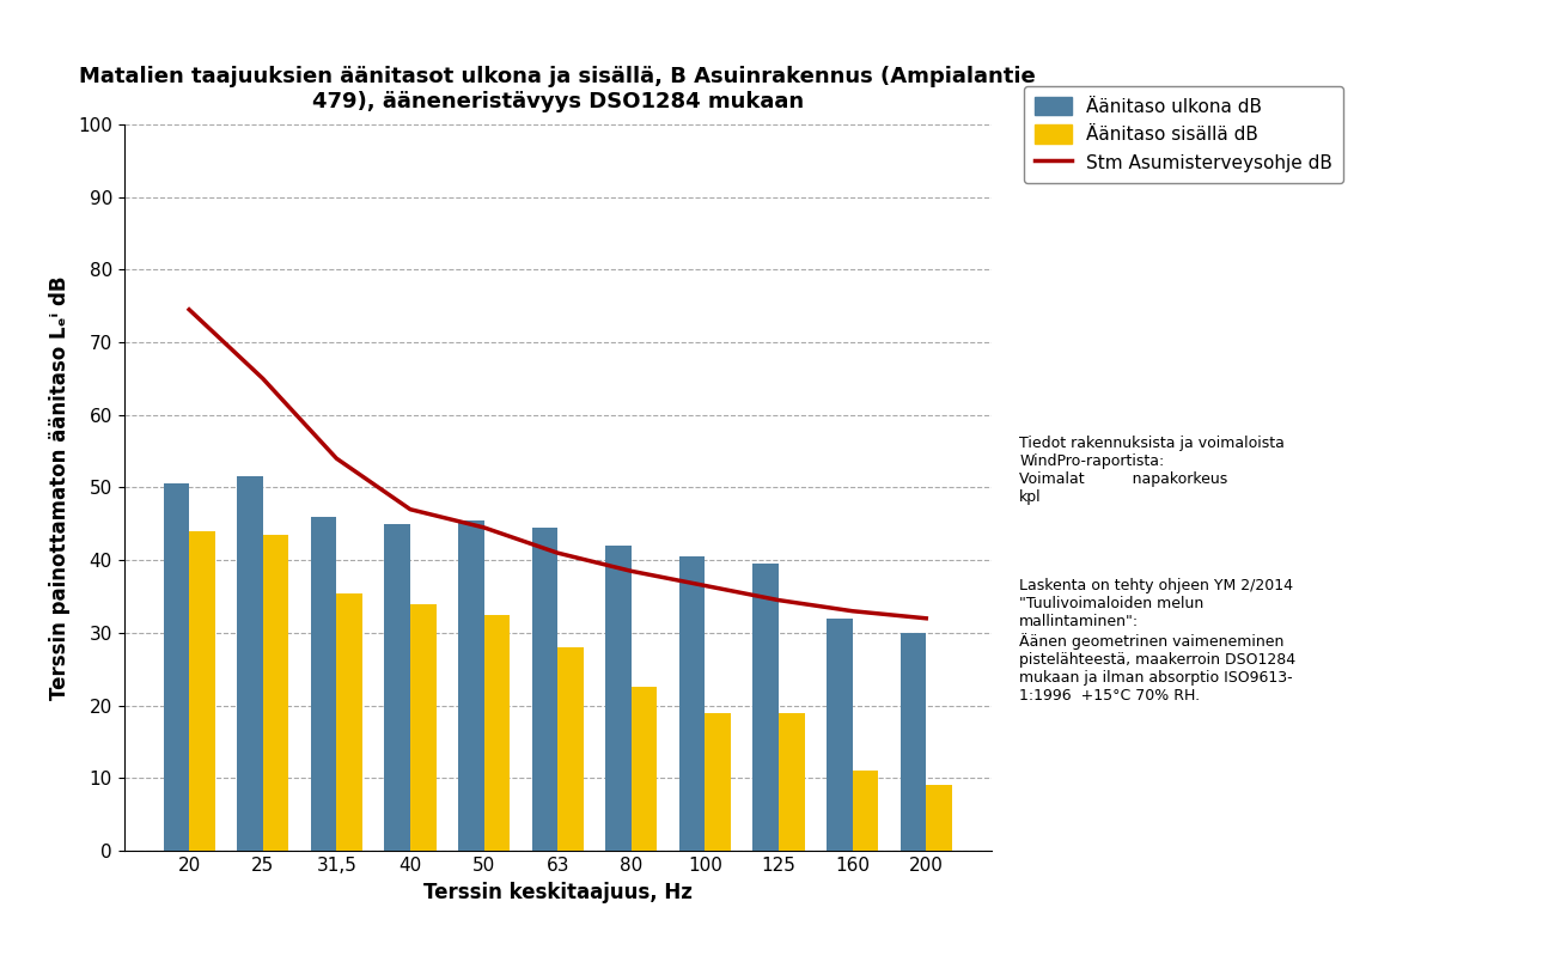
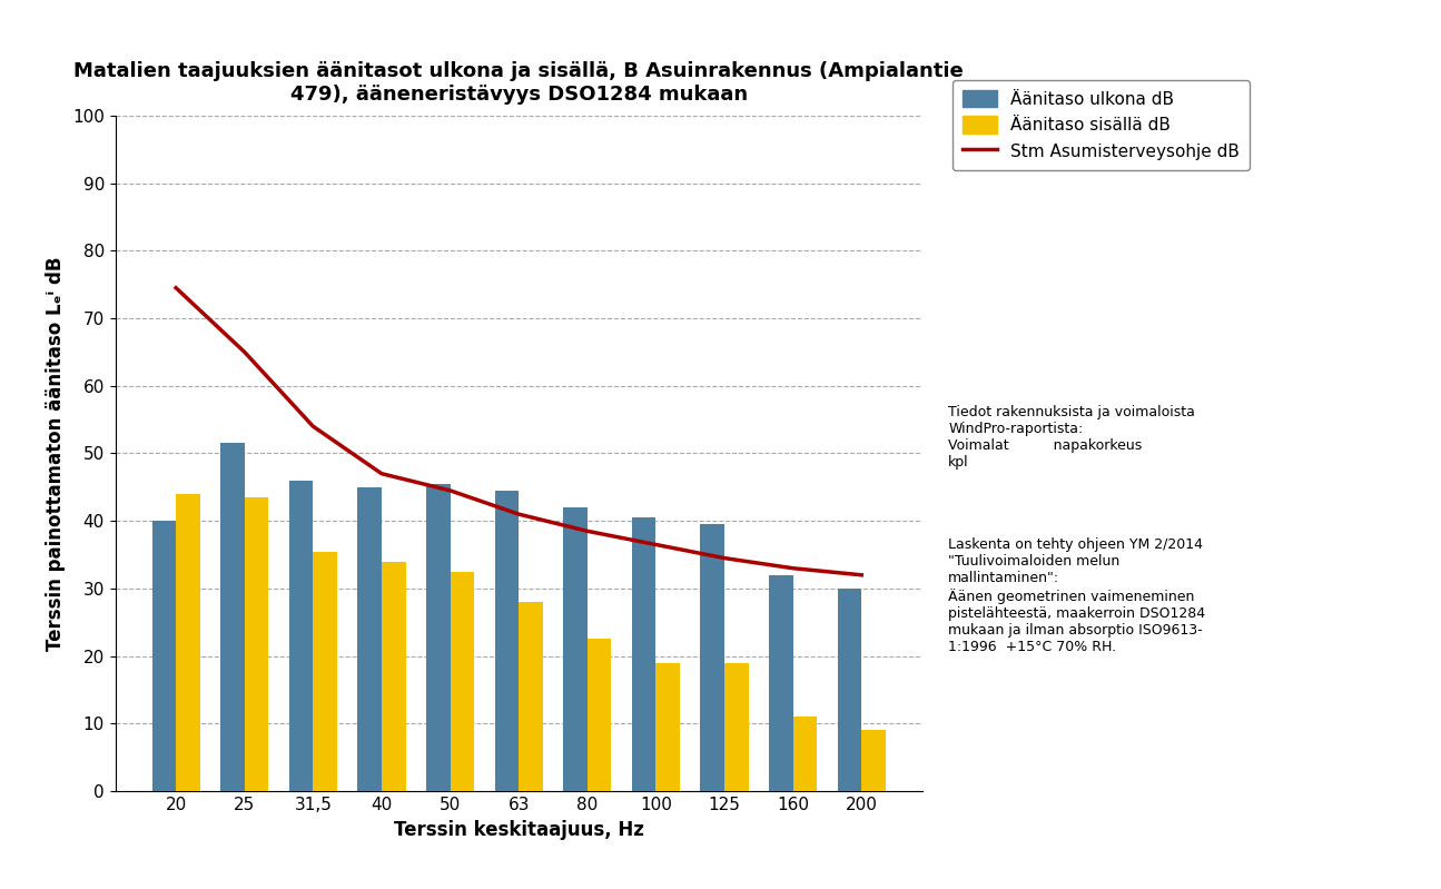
Äänitaso ulkona dB/20: 50.5 -> 40.0
